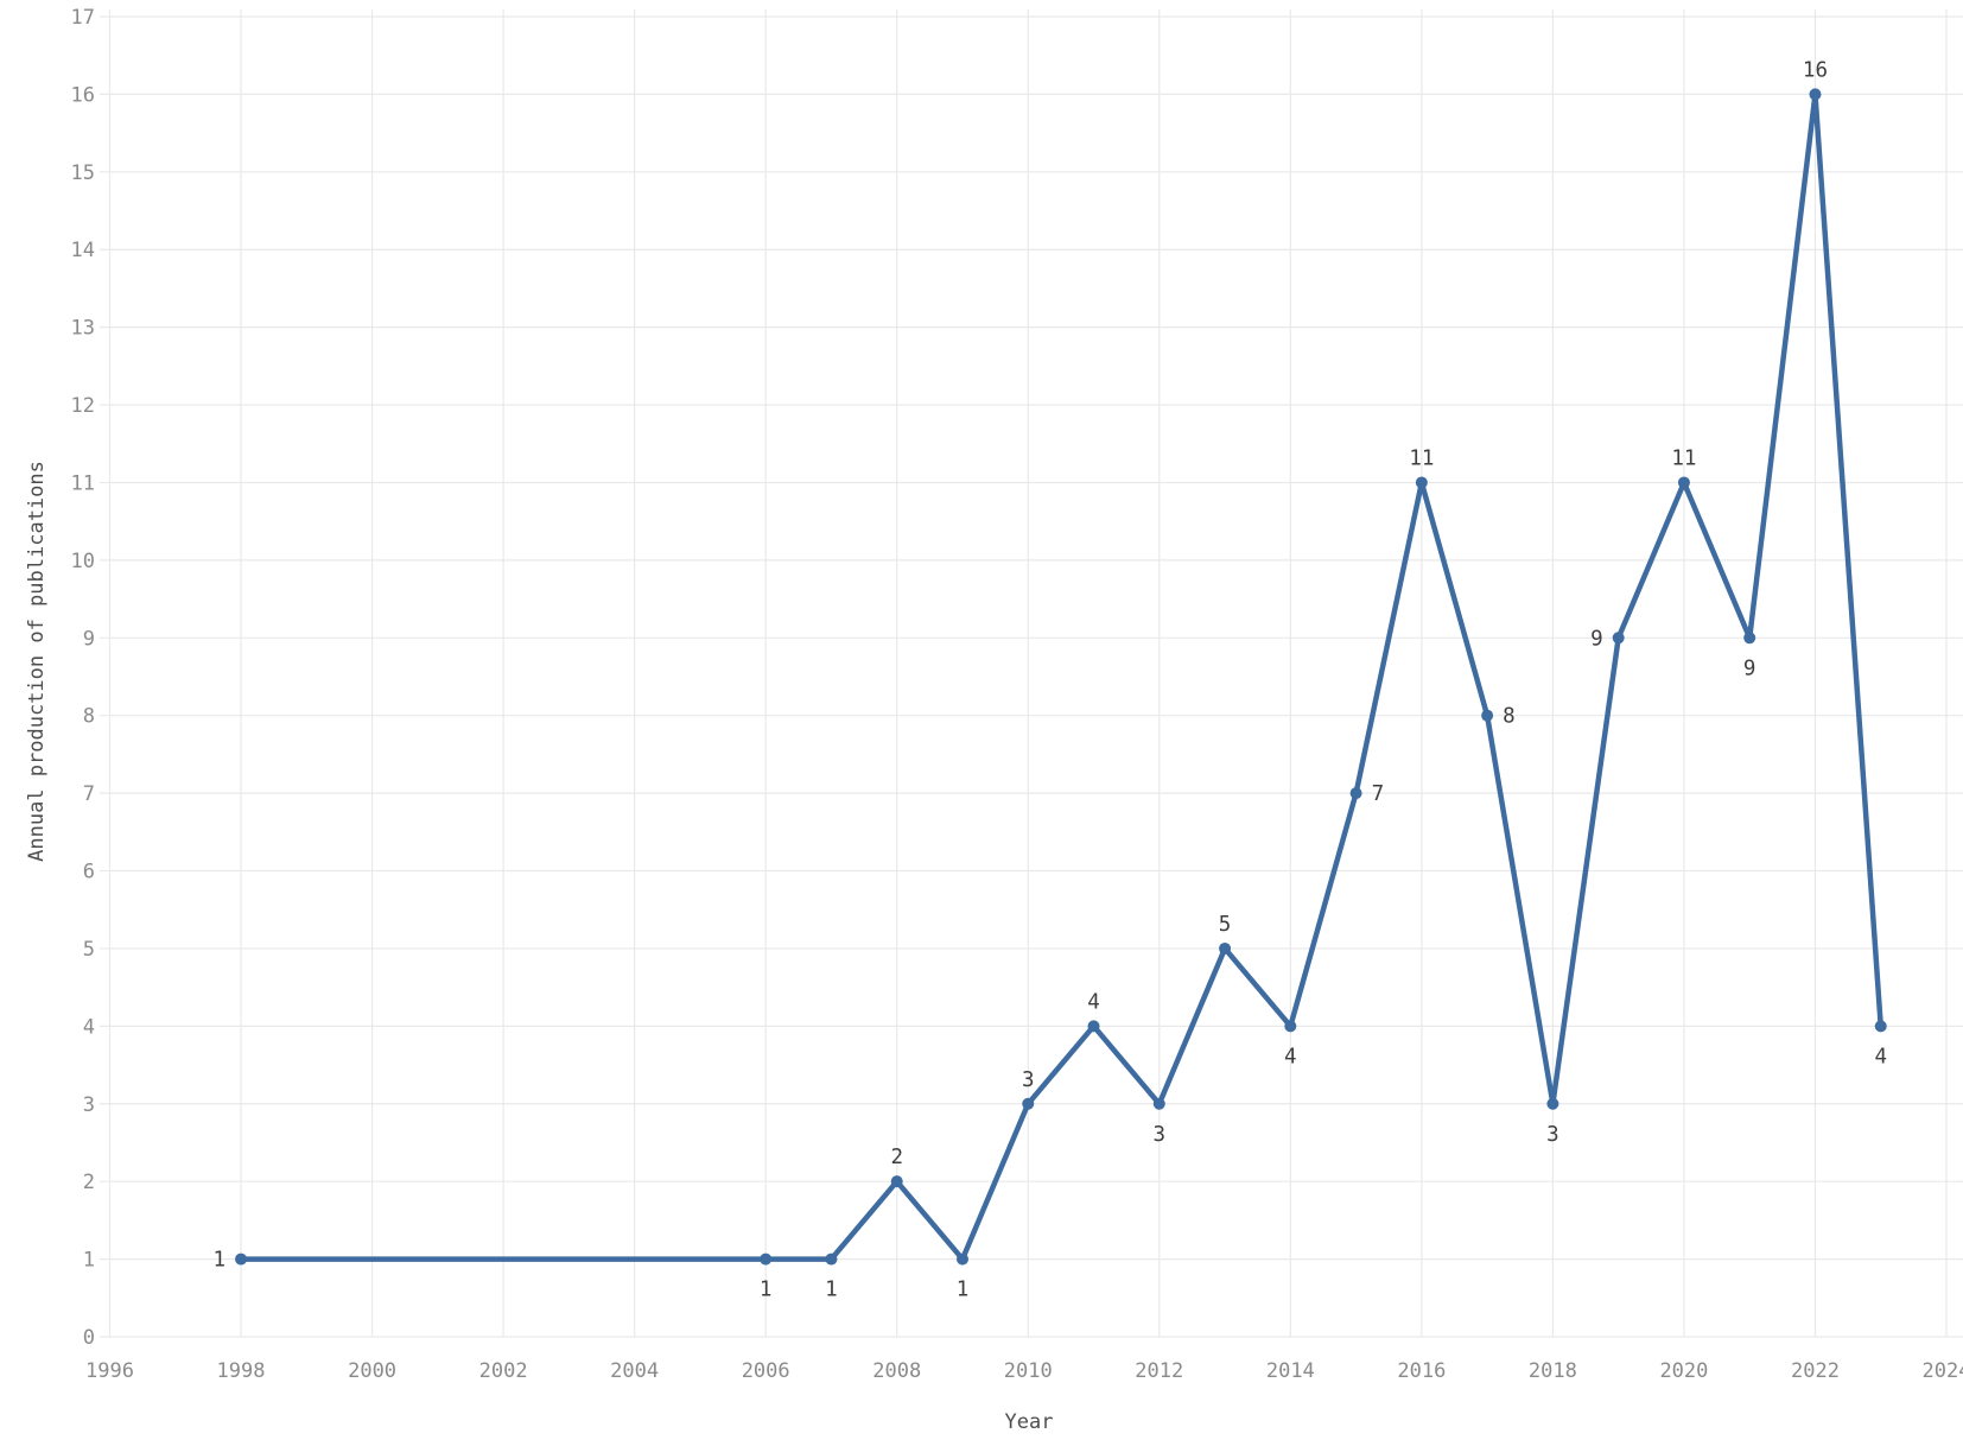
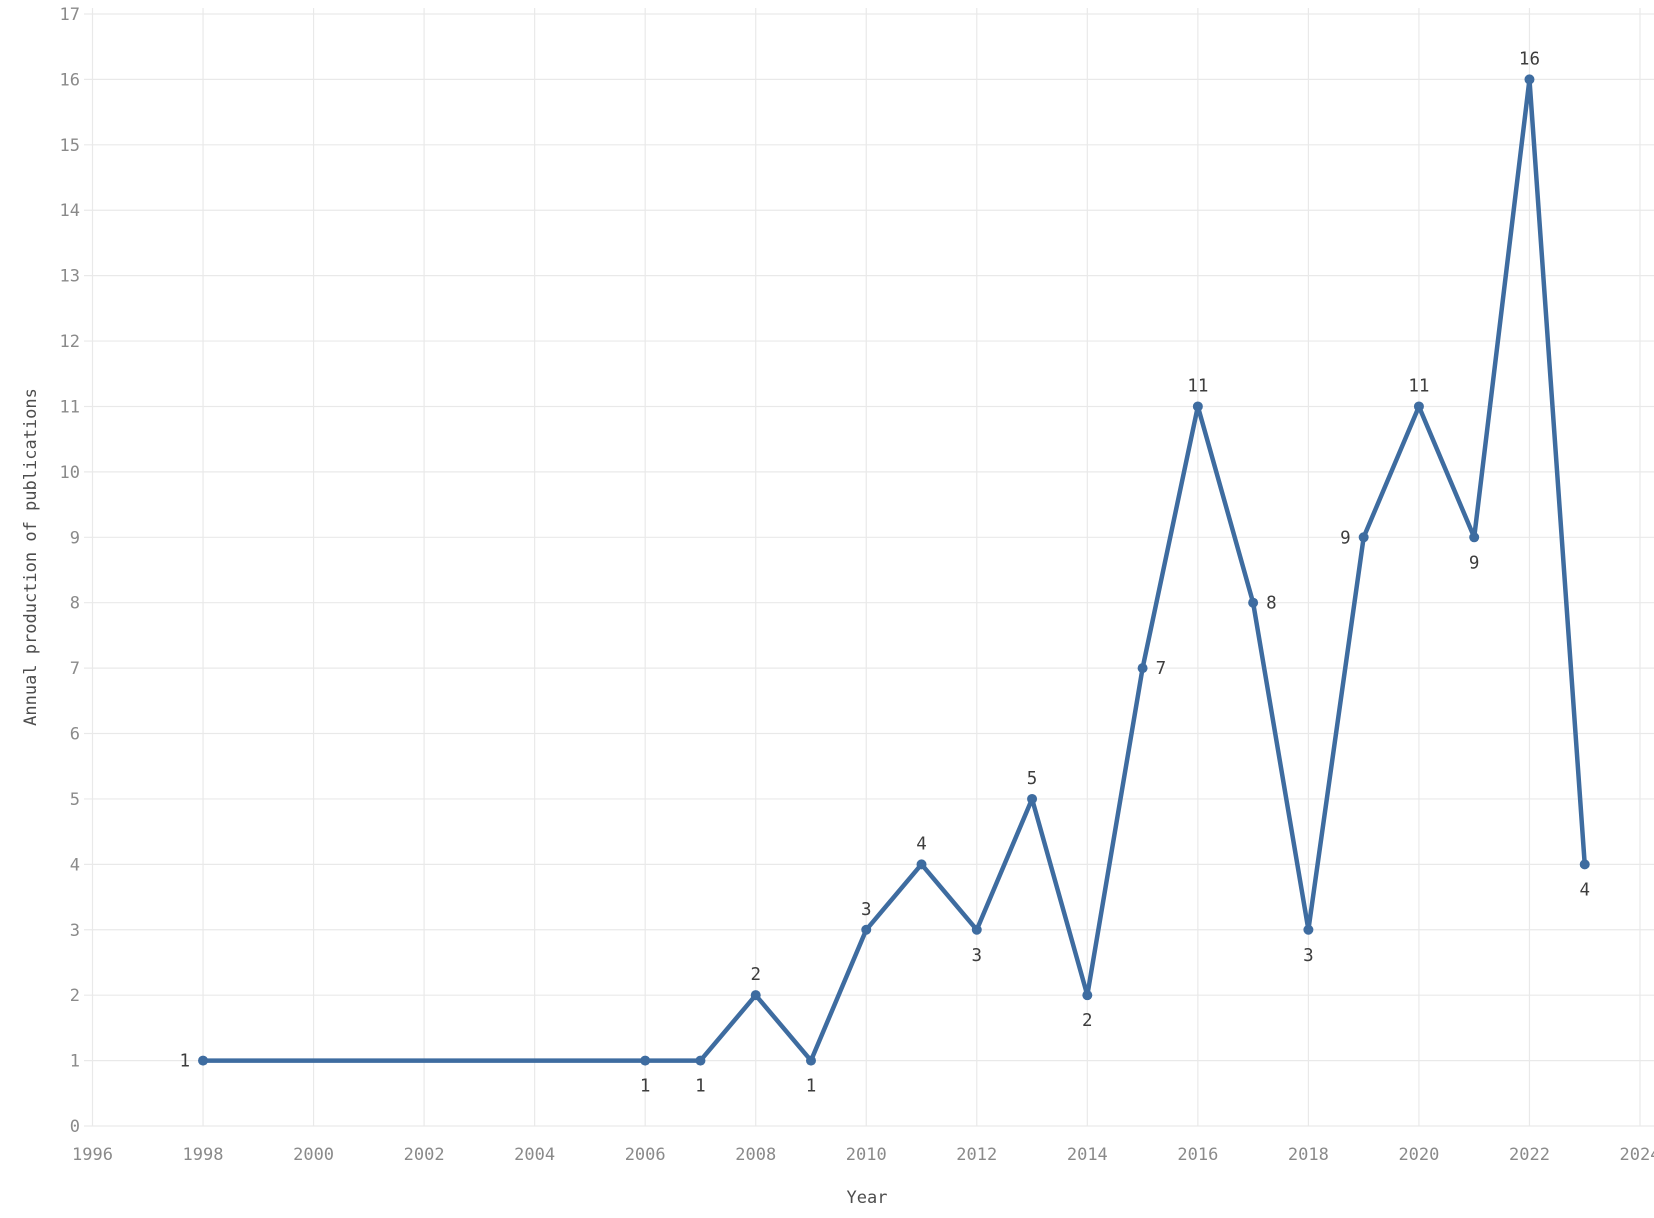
2014: 4 -> 2
